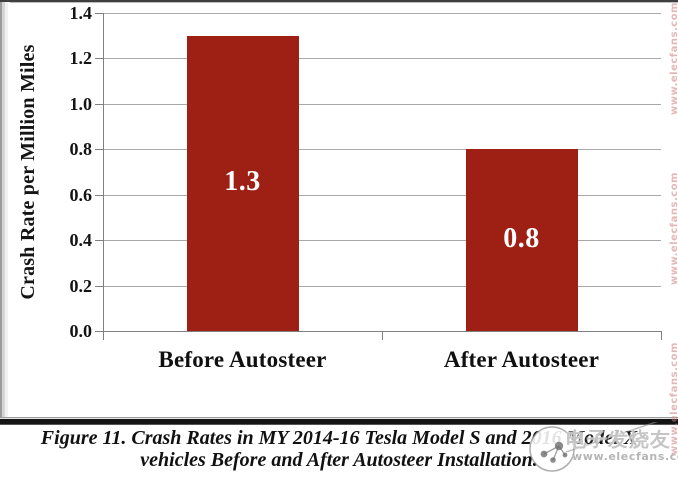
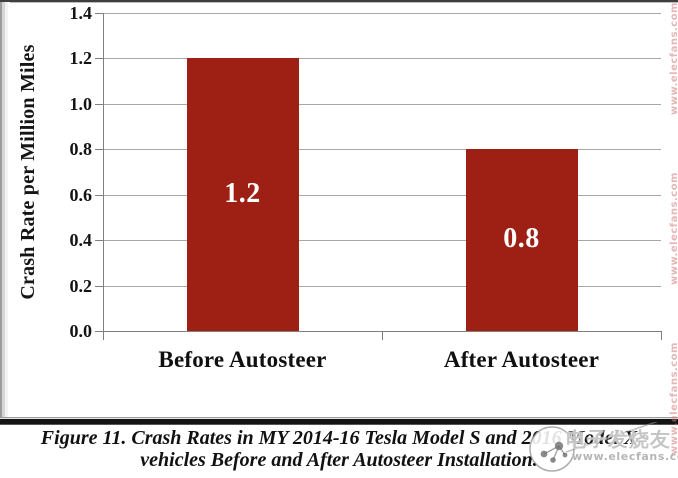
Before Autosteer: 1.3 -> 1.2
